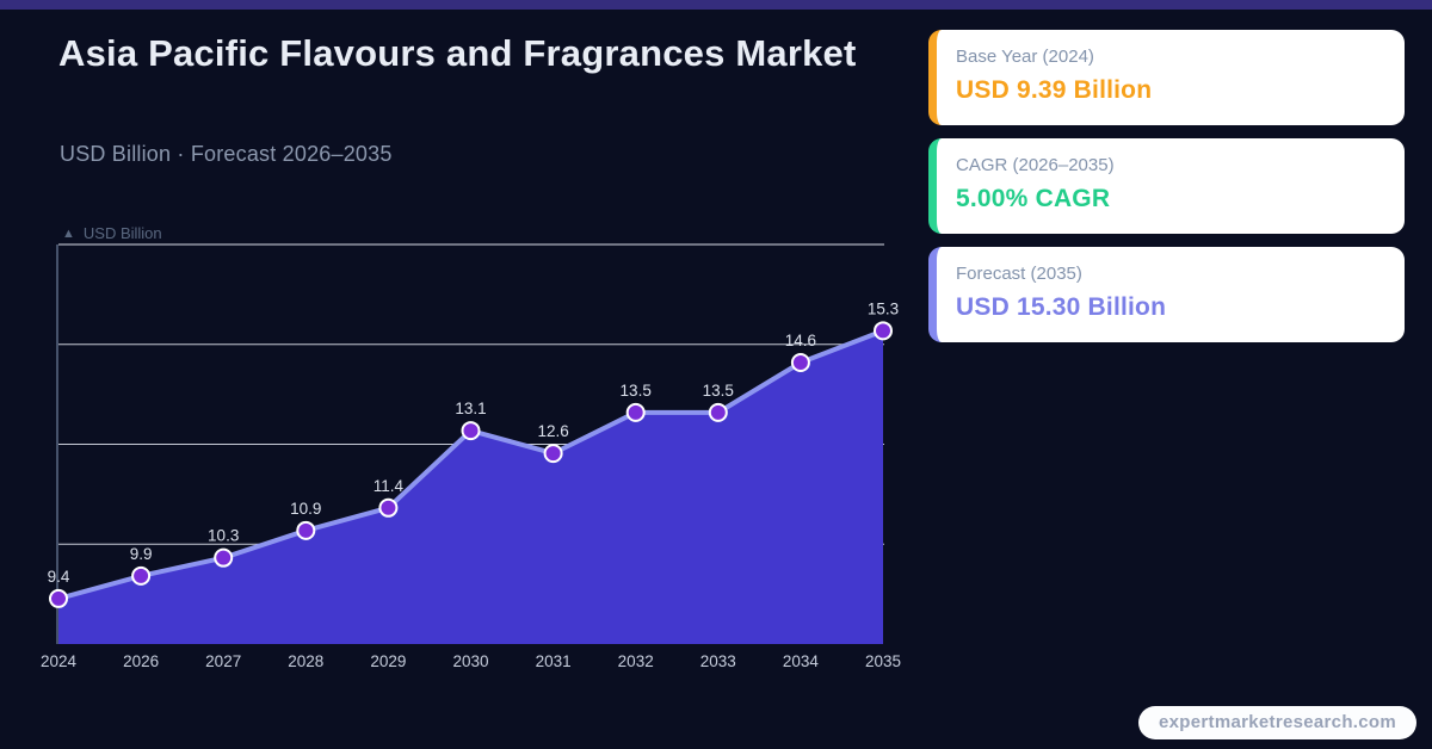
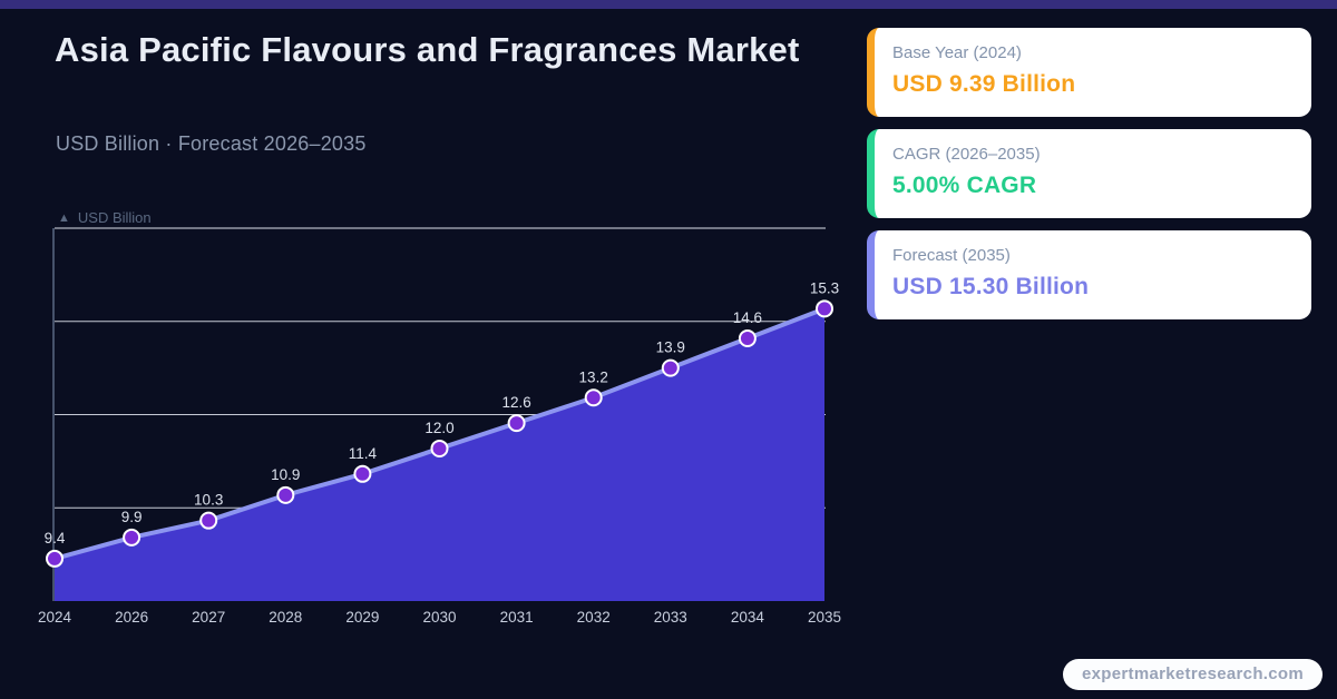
2030: 13.1 -> 12.0
2032: 13.5 -> 13.2
2033: 13.5 -> 13.9
